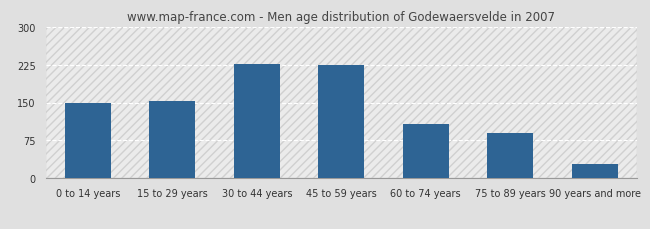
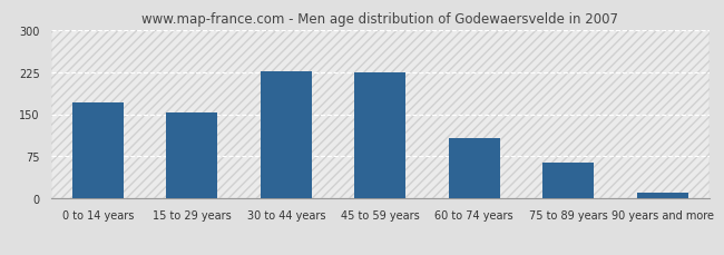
0 to 14 years: 150 -> 170
75 to 89 years: 90 -> 65
90 years and more: 28 -> 10
